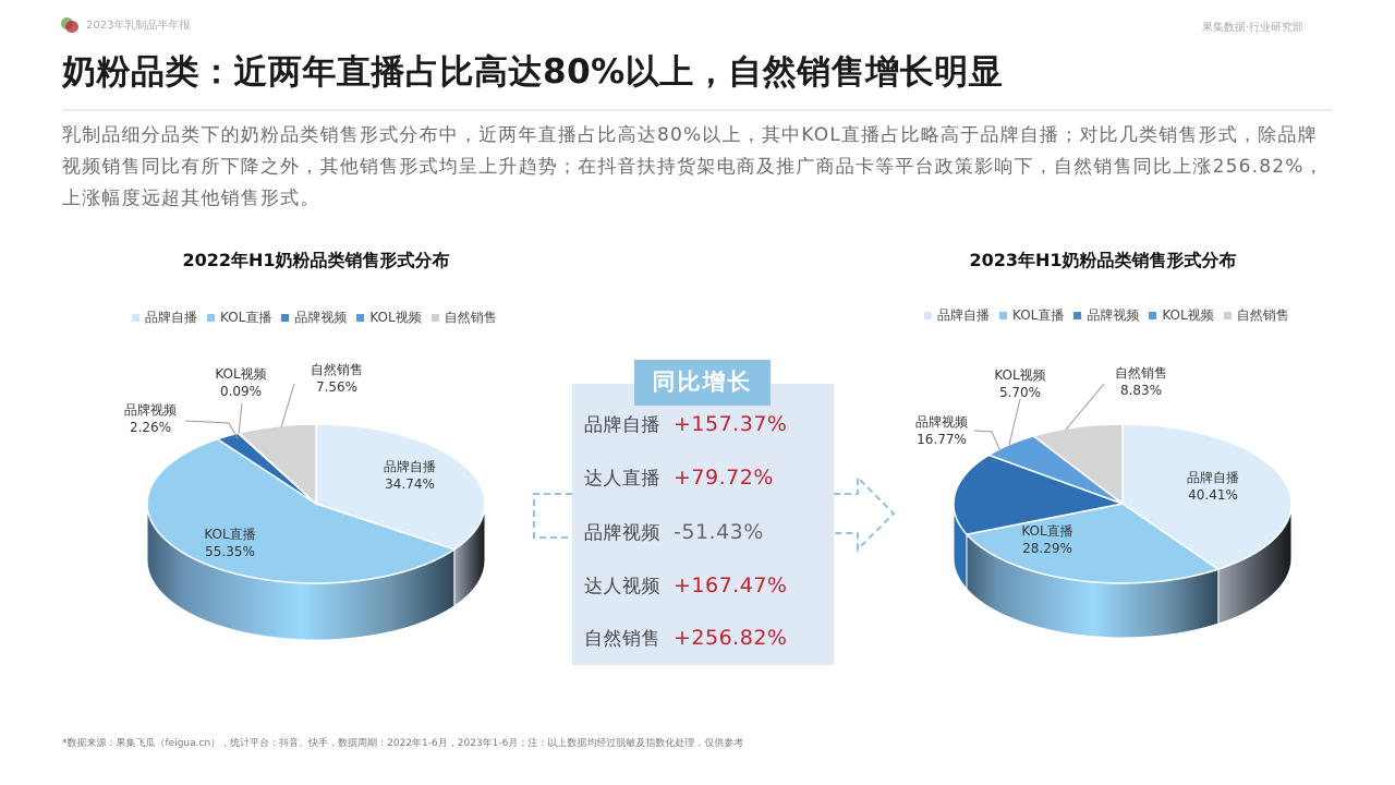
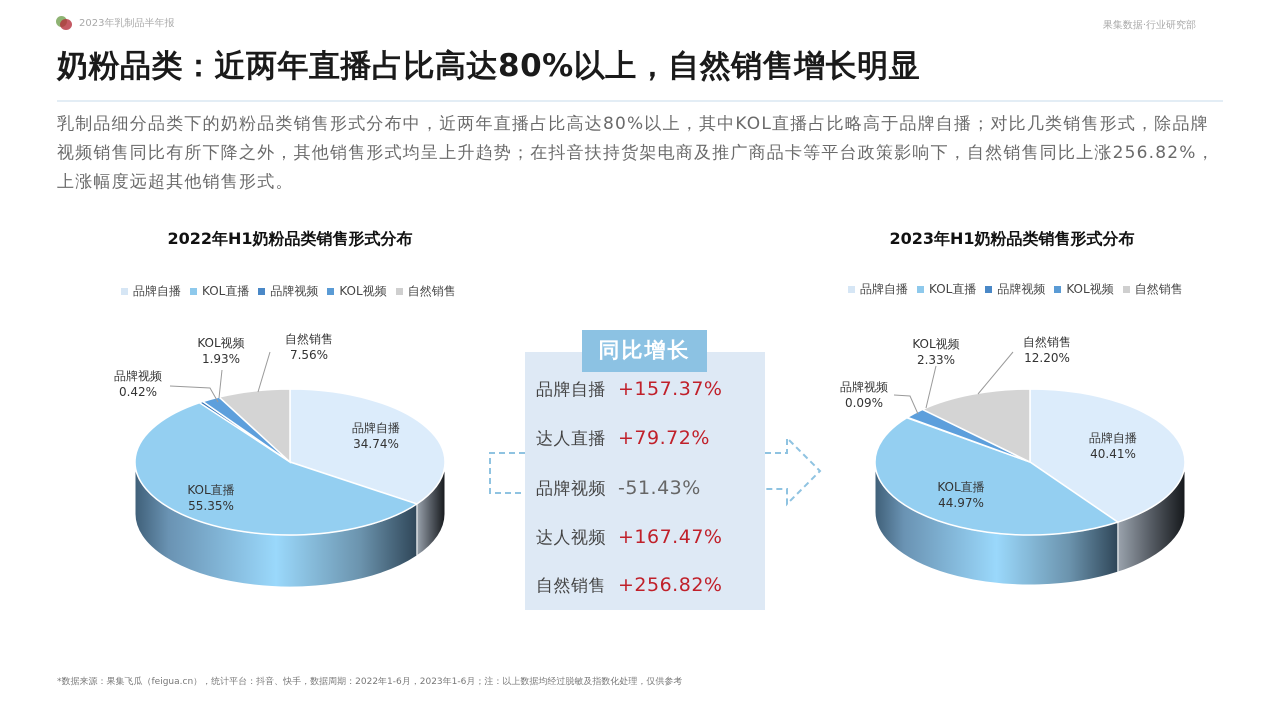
2022年H1奶粉品类销售形式分布/品牌视频: 2.26% -> 0.42%
2022年H1奶粉品类销售形式分布/KOL视频: 0.09% -> 1.93%
2023年H1奶粉品类销售形式分布/KOL直播: 28.29% -> 44.97%
2023年H1奶粉品类销售形式分布/品牌视频: 16.77% -> 0.09%
2023年H1奶粉品类销售形式分布/KOL视频: 5.70% -> 2.33%
2023年H1奶粉品类销售形式分布/自然销售: 8.83% -> 12.20%
